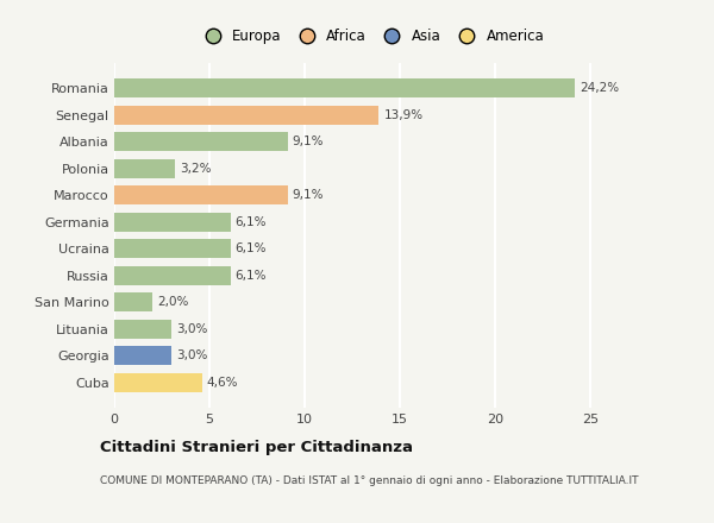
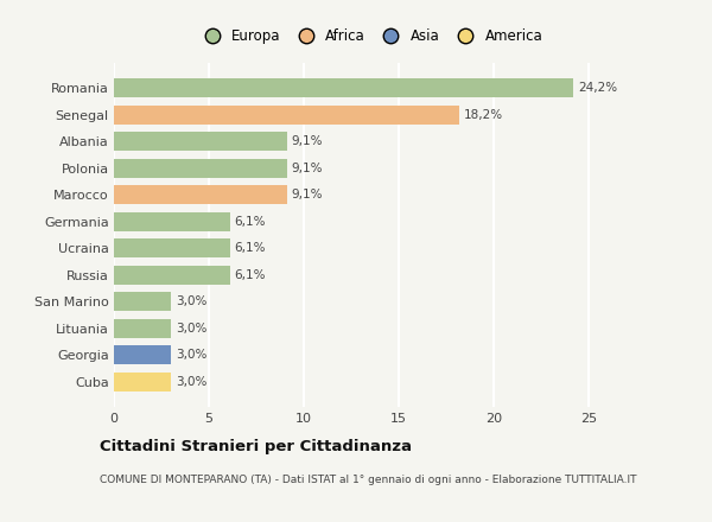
Senegal: 13,9% -> 18,2%
Polonia: 3,2% -> 9,1%
San Marino: 2,0% -> 3,0%
Cuba: 4,6% -> 3,0%
